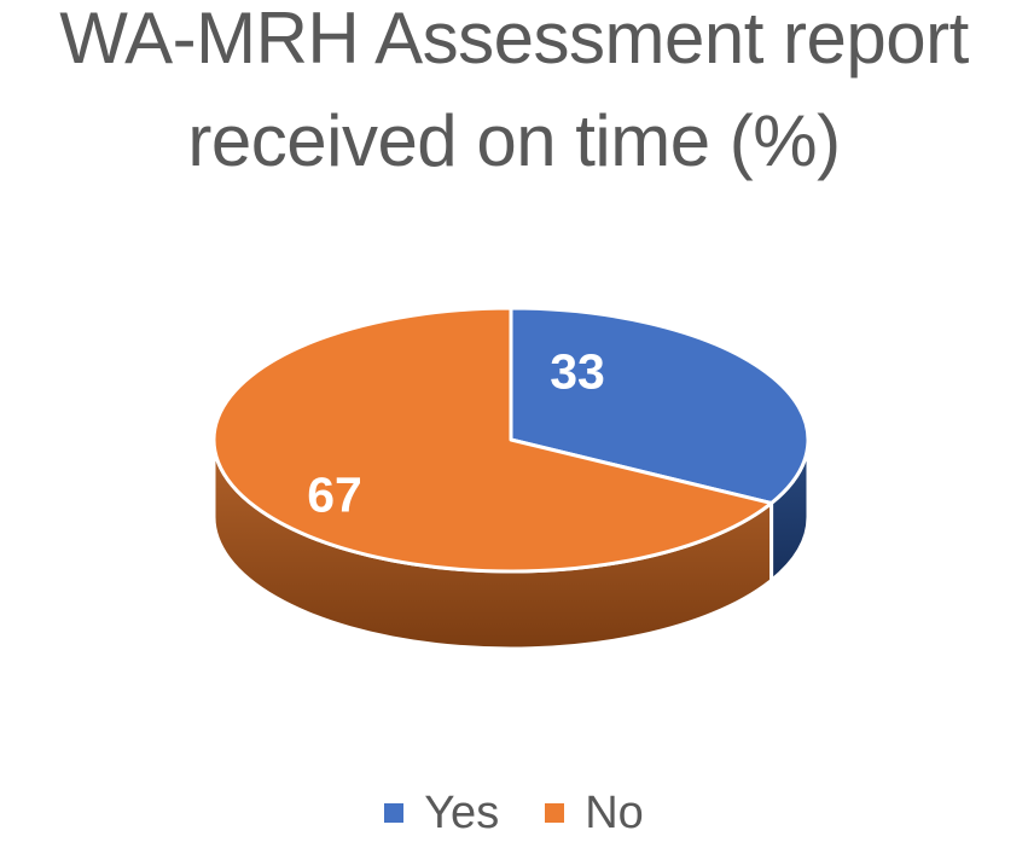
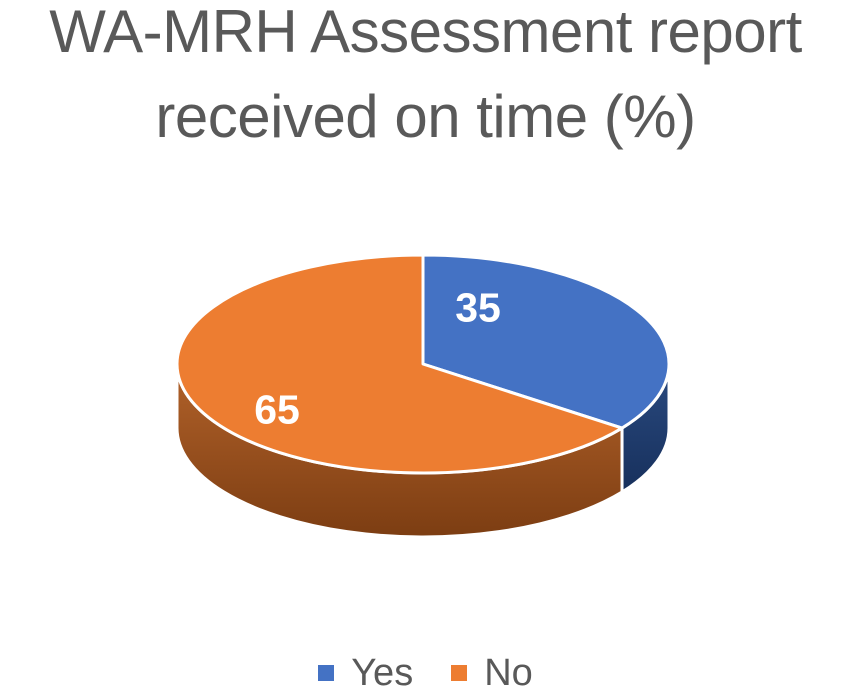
Yes: 33 -> 35
No: 67 -> 65
